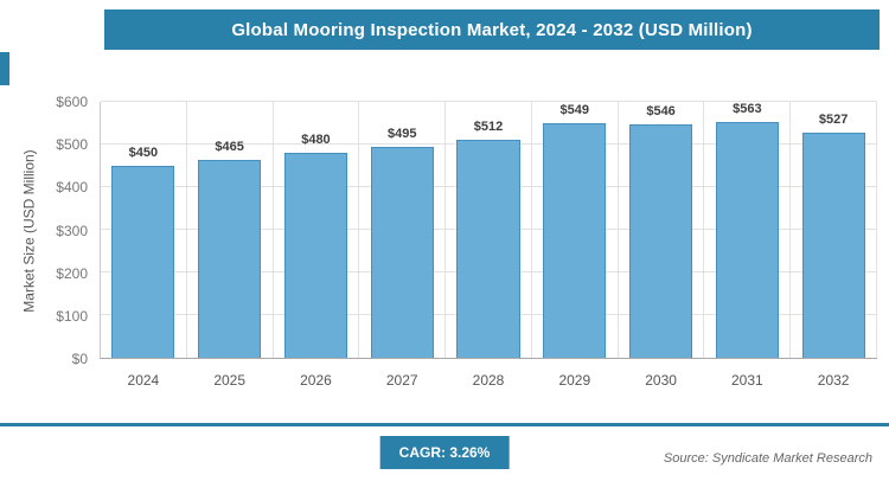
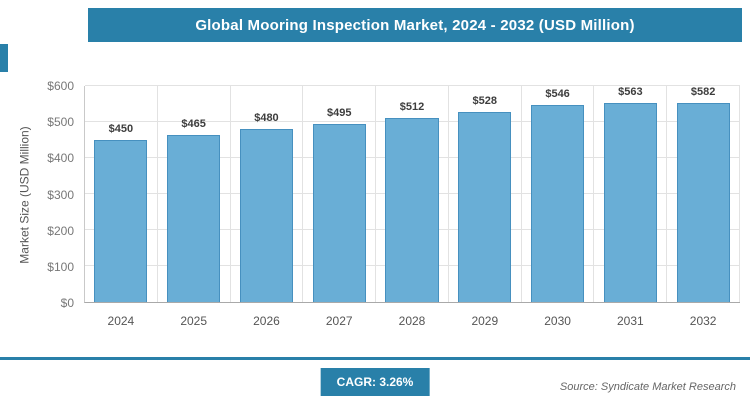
2029: $549 -> $528
2032: $527 -> $582
